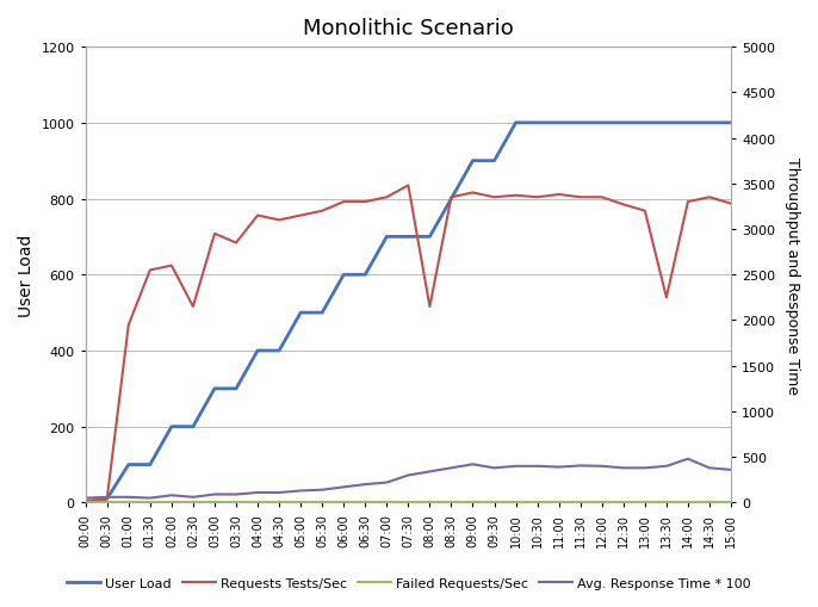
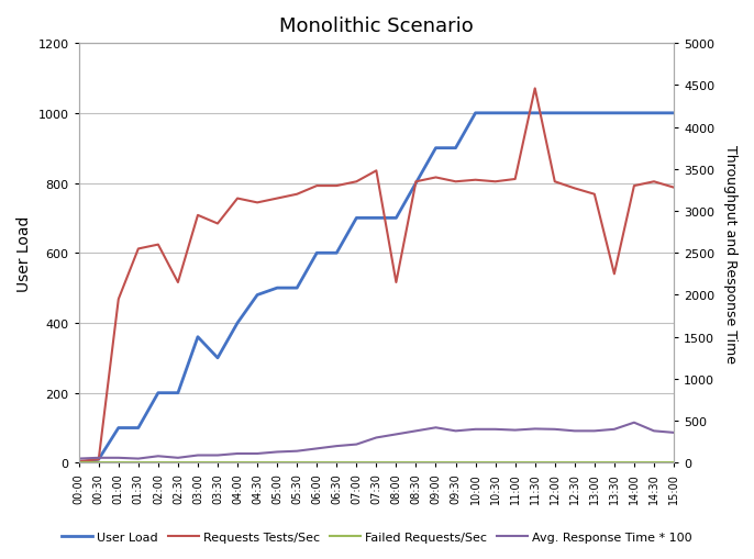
User Load/03:00: 300 -> 360
User Load/04:30: 400 -> 480
Requests Tests/Sec/11:30: 3350 -> 4460
